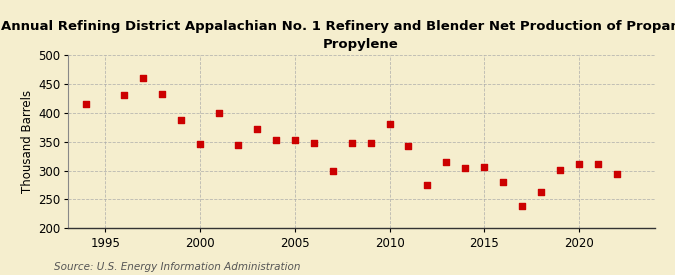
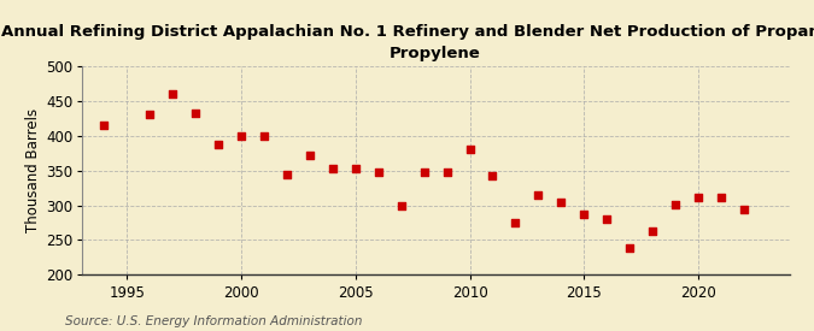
2000: 346 -> 400
2015: 306 -> 287
